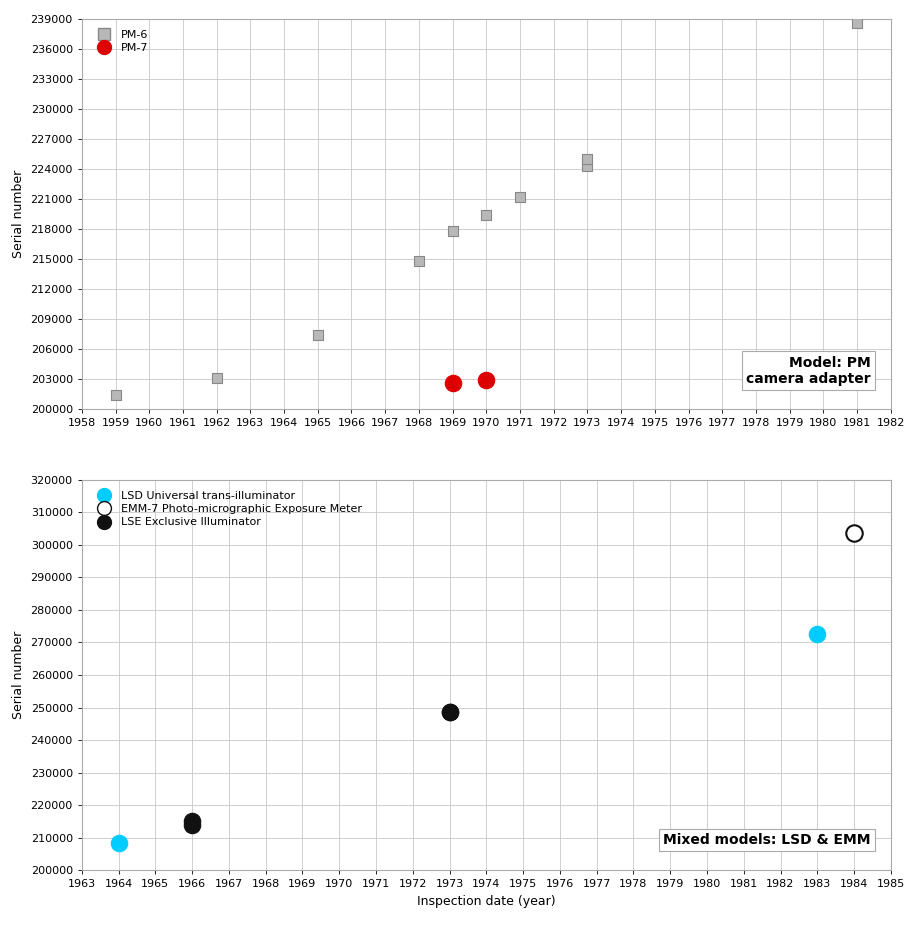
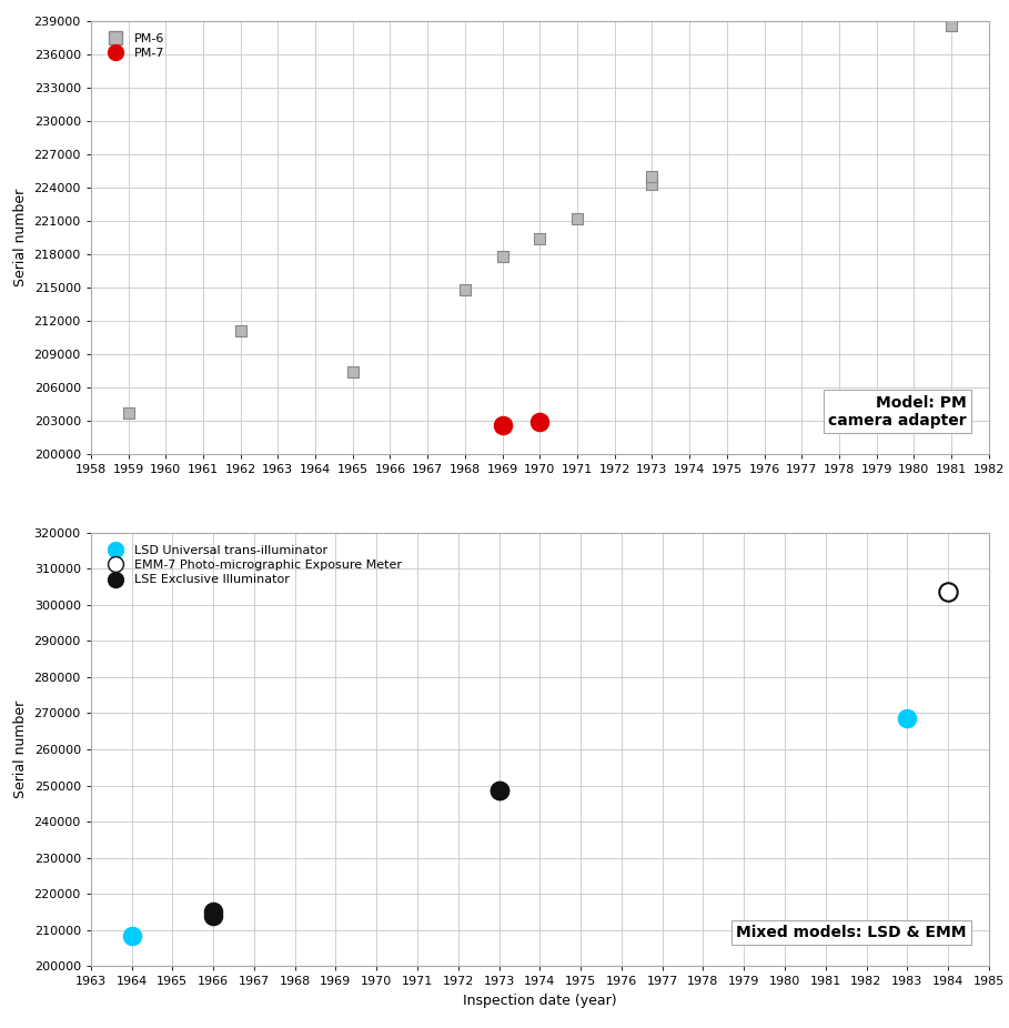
PM-6/1959: 201400 -> 203700
PM-6/1962: 203100 -> 211100
LSD Universal trans-illuminator/1983: 272500 -> 268500
